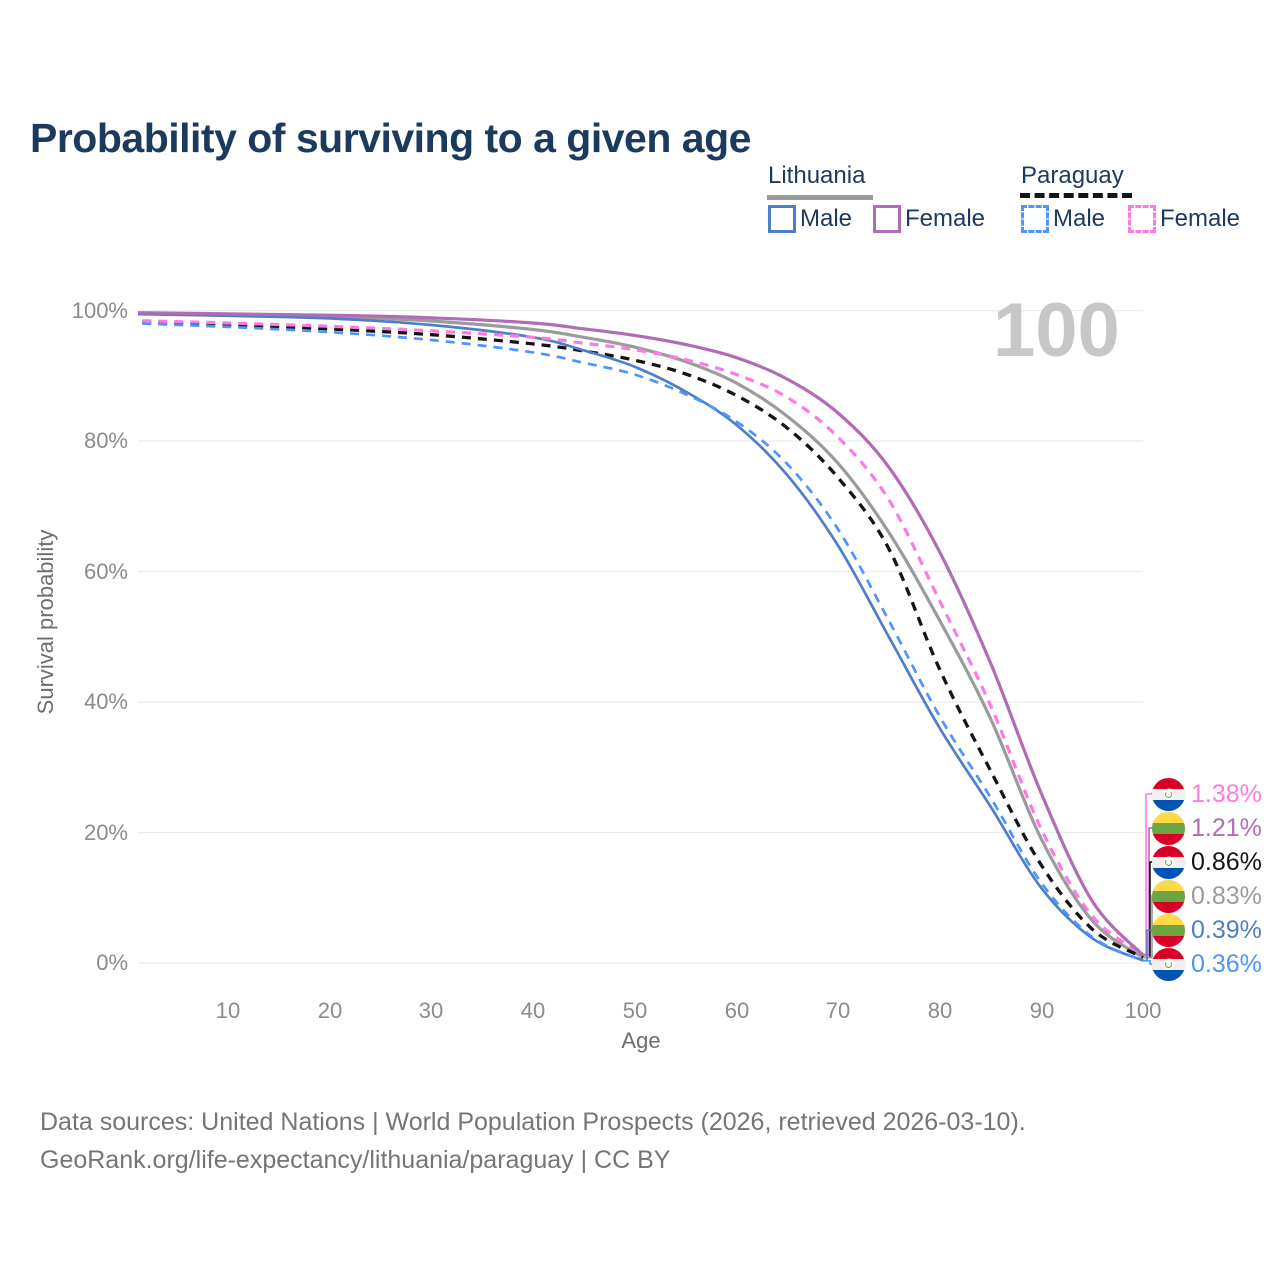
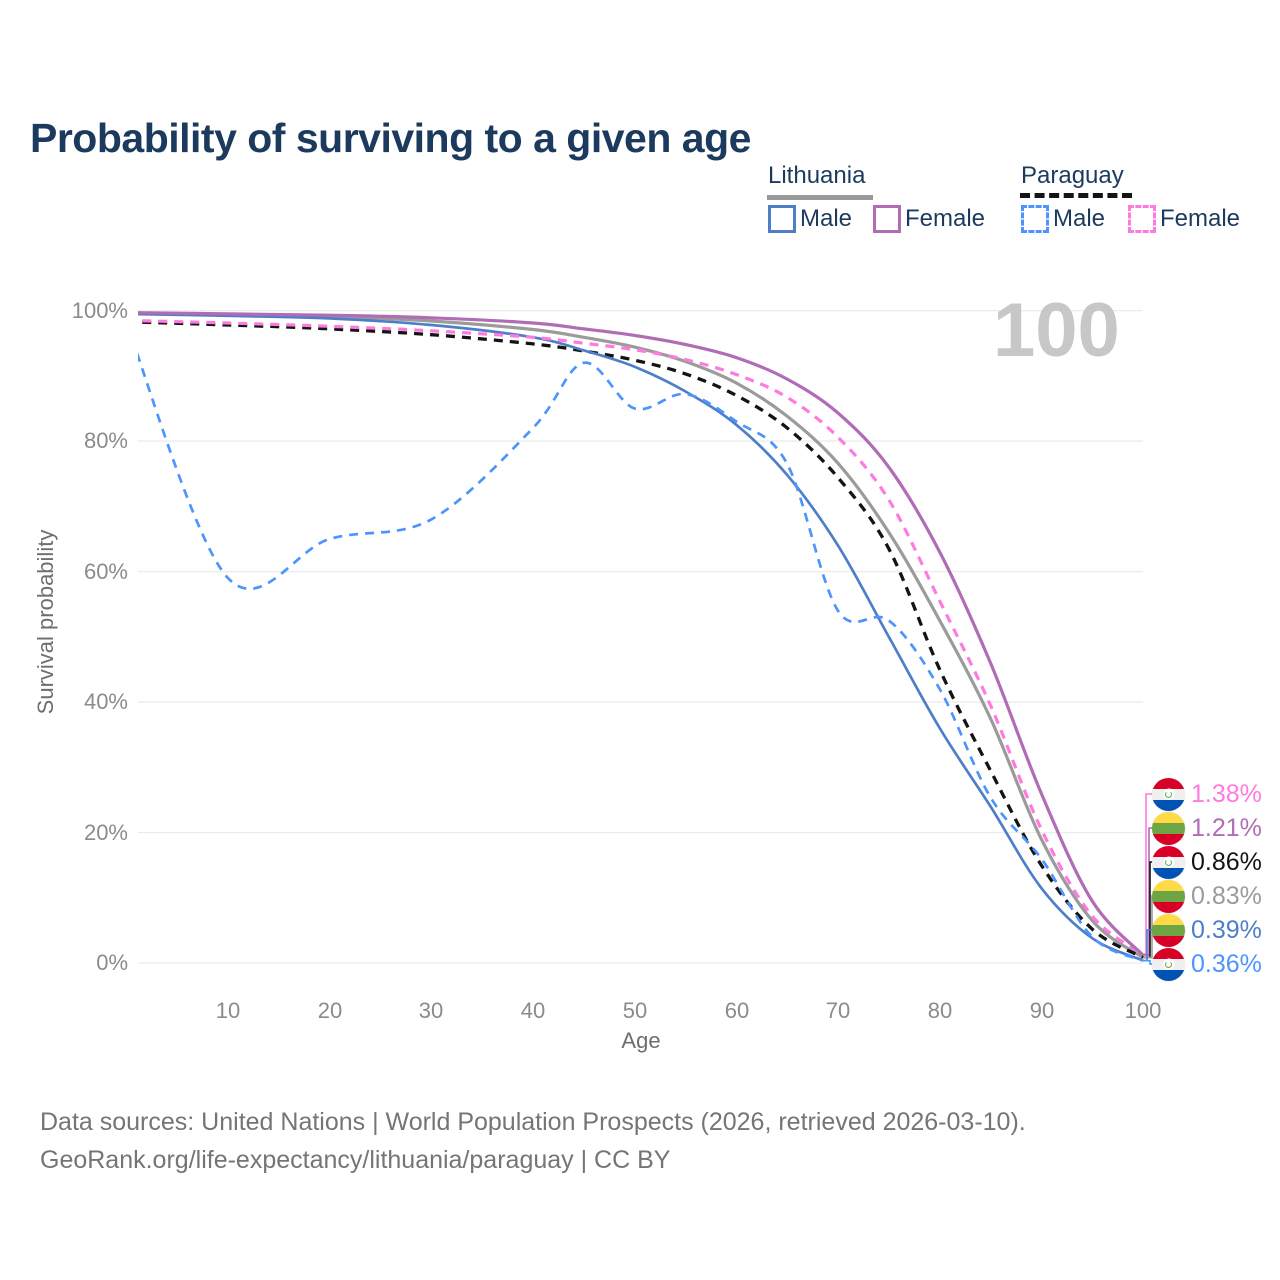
Paraguay Male/10: 98% -> 59%
Paraguay Male/20: 97% -> 65%
Paraguay Male/30: 96% -> 68%
Paraguay Male/40: 94% -> 82%
Paraguay Male/50: 90% -> 85%
Paraguay Male/70: 66% -> 54%
Paraguay Male/80: 38% -> 42%
Paraguay Male/90: 12% -> 16%
